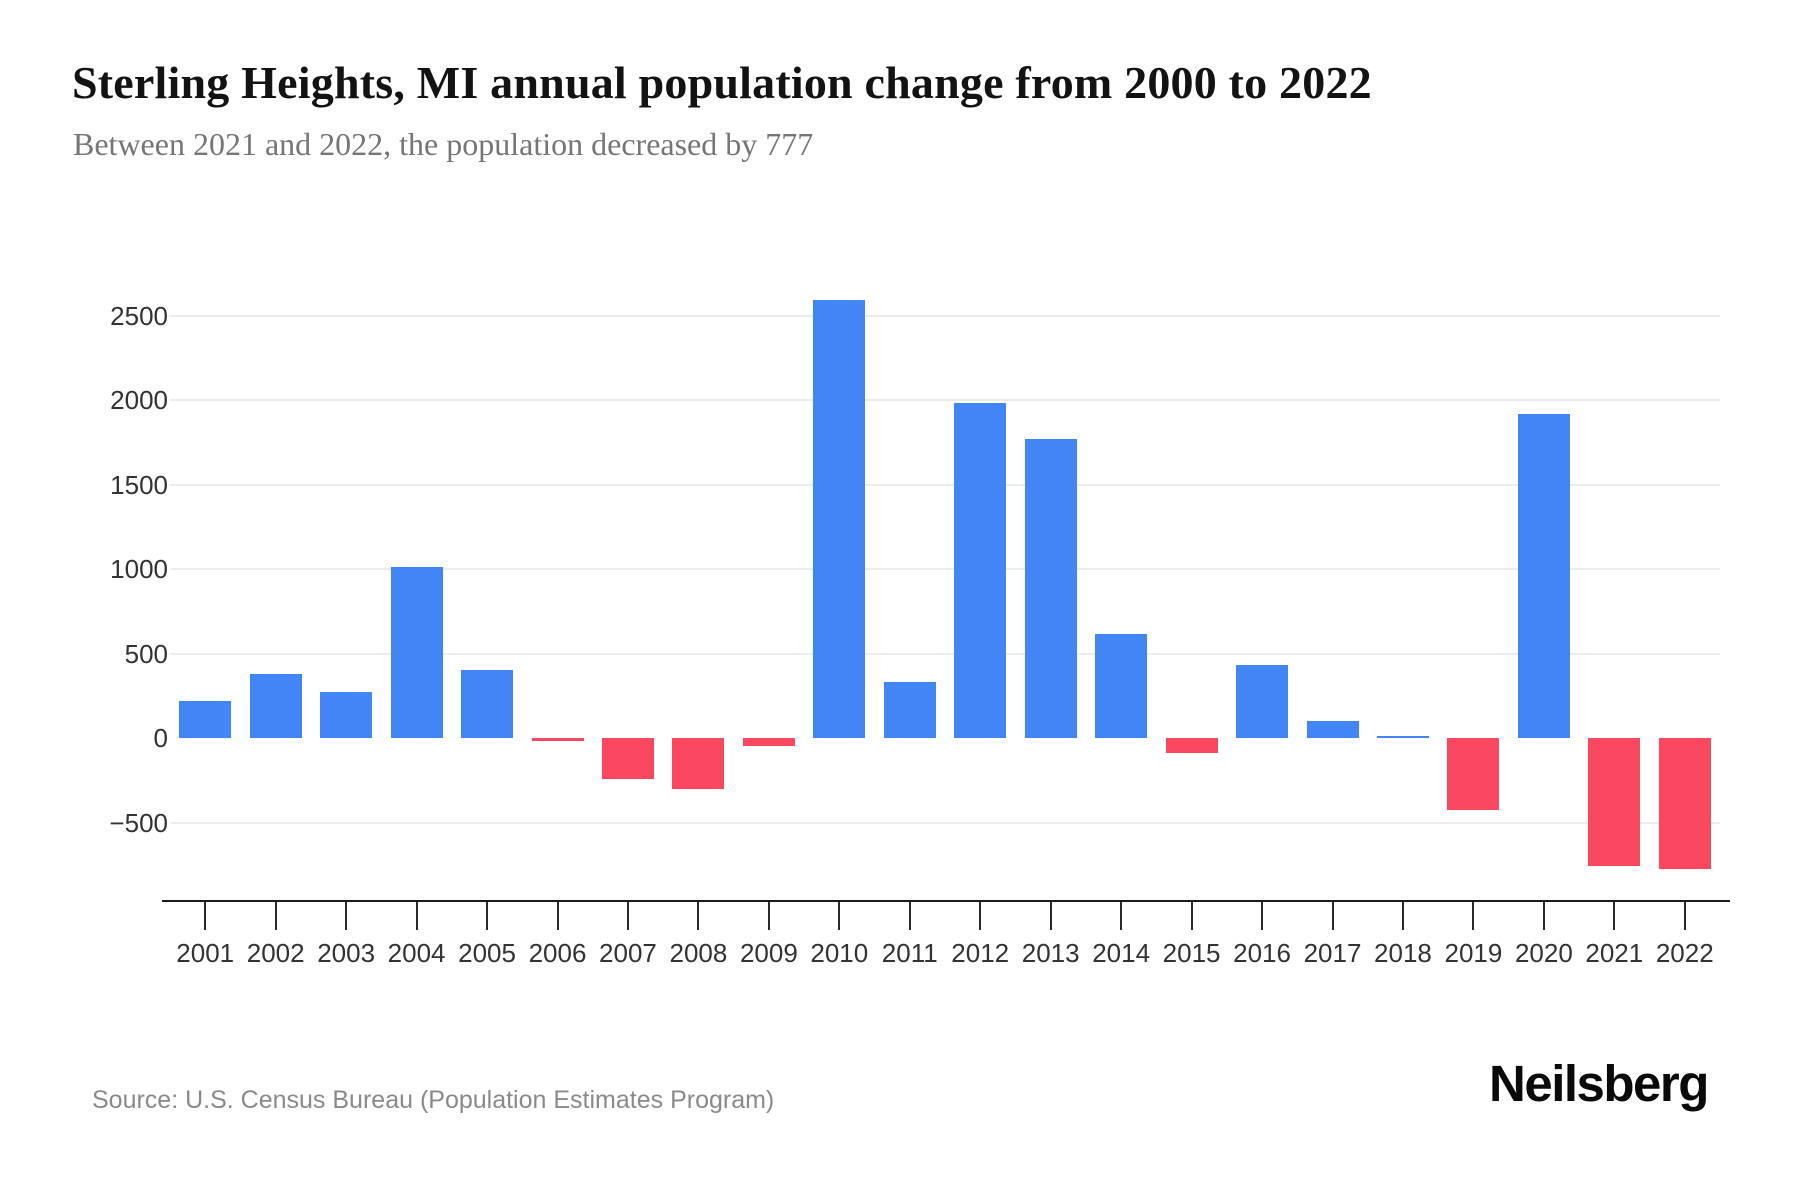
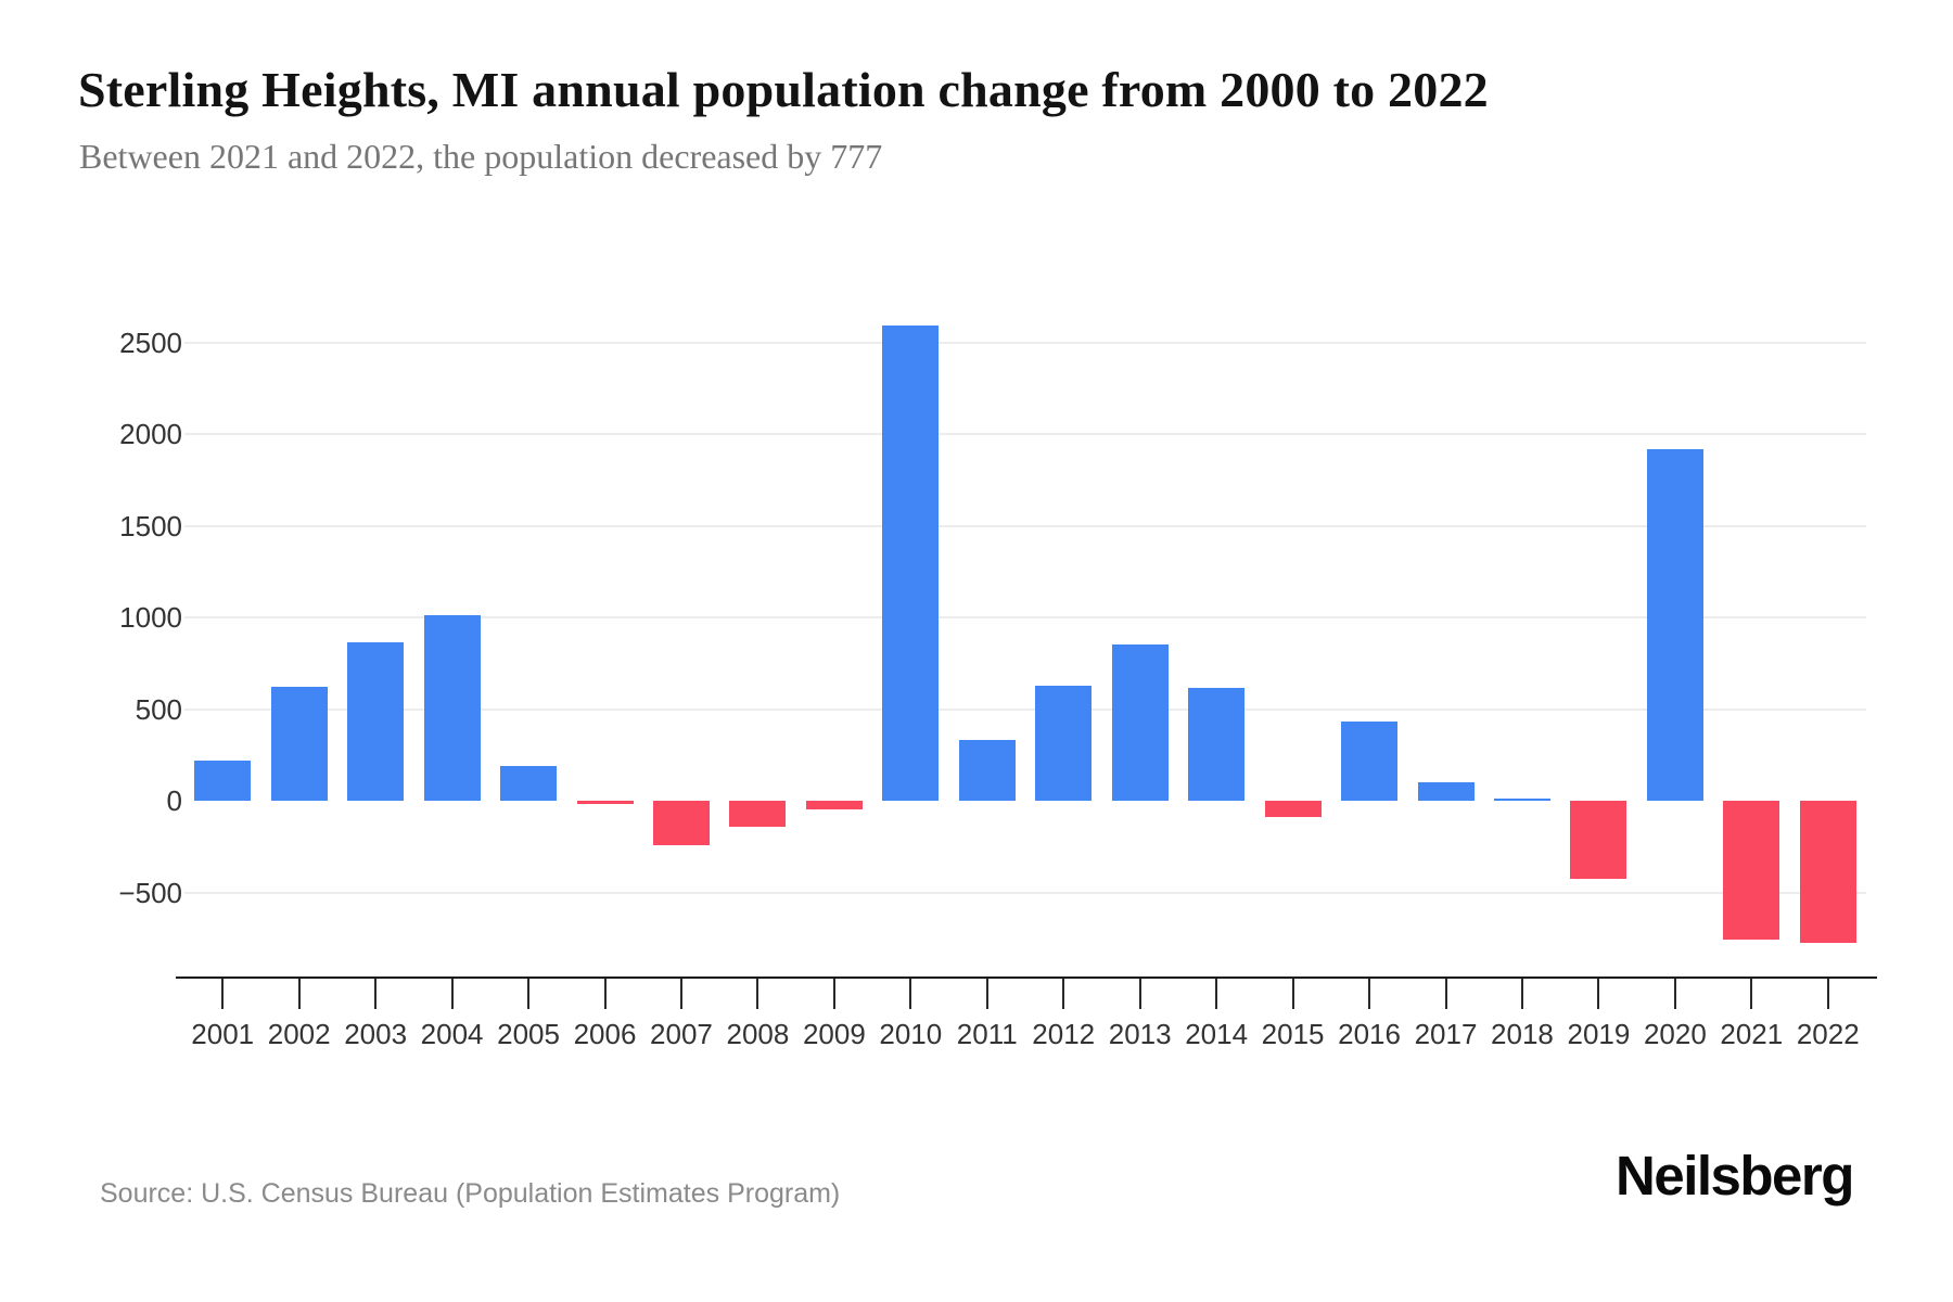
2002: 380 -> 620
2003: 270 -> 860
2005: 400 -> 190
2008: -300 -> -140
2012: 1980 -> 630
2013: 1770 -> 850
